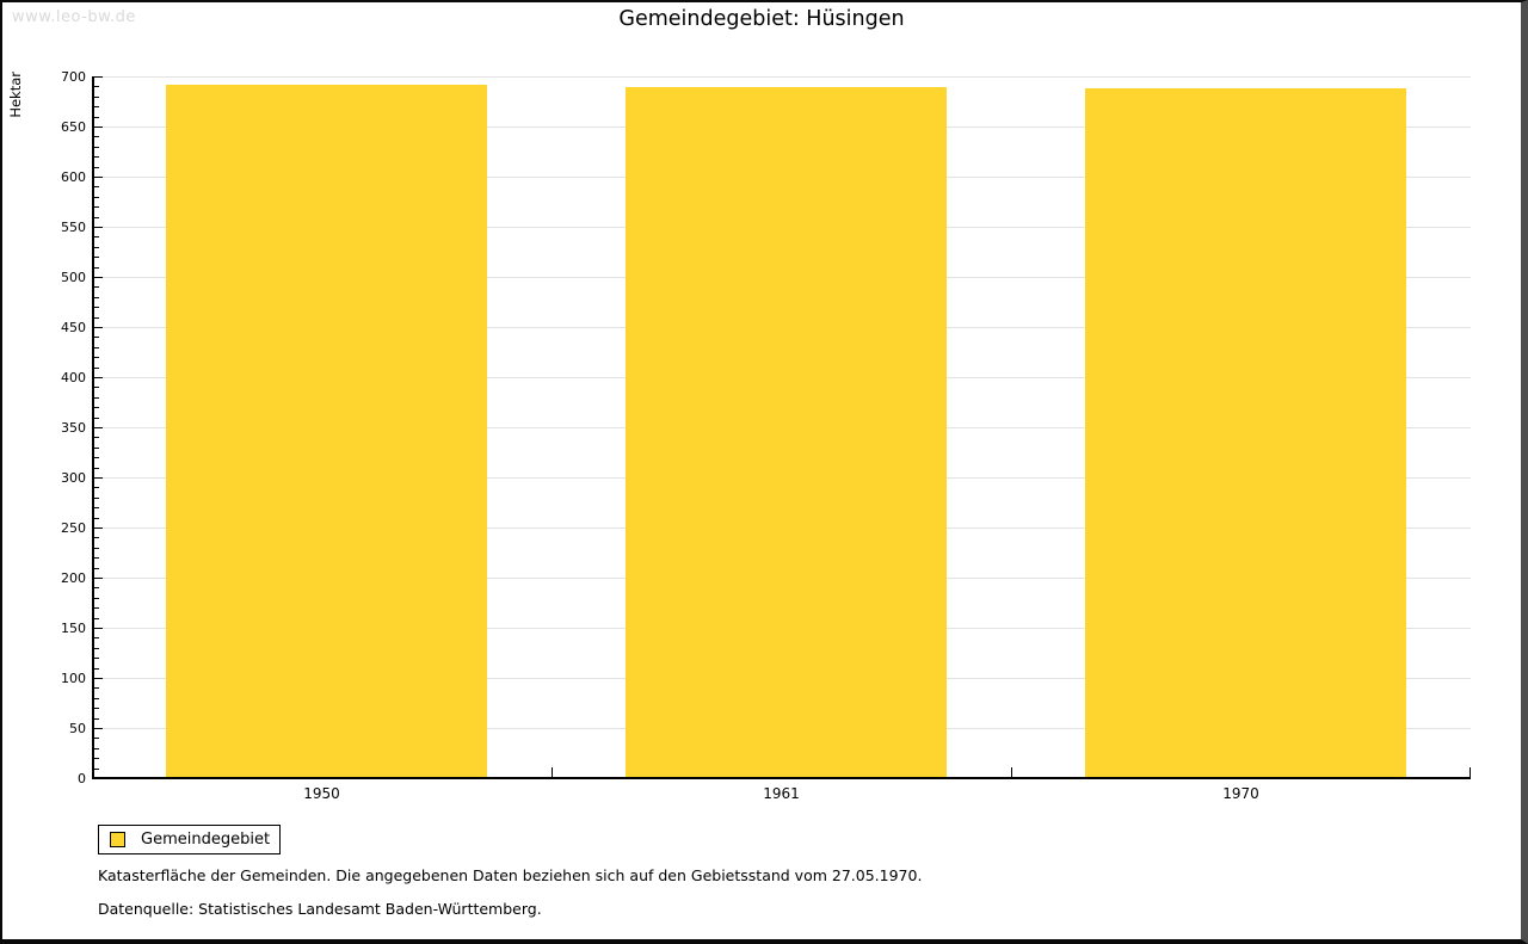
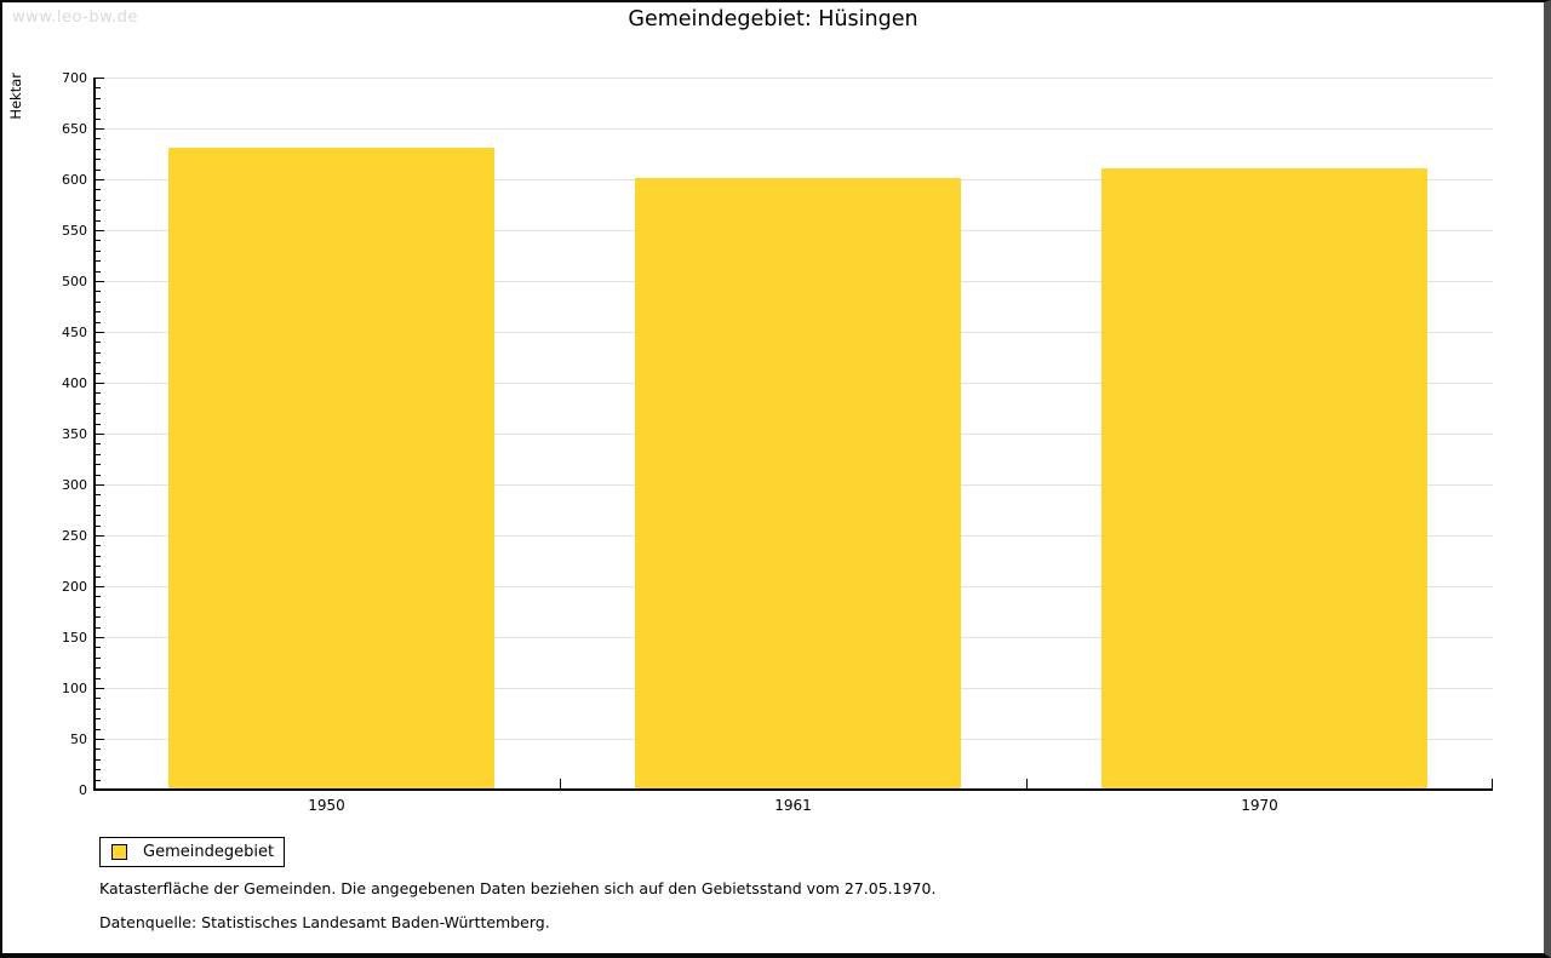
1950: 690 -> 630
1961: 690 -> 600
1970: 690 -> 610
